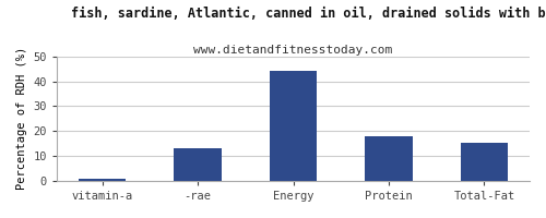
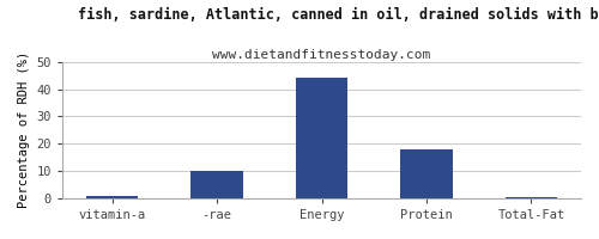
-rae: 13.0 -> 10.0
Total-Fat: 15.5 -> 0.3
